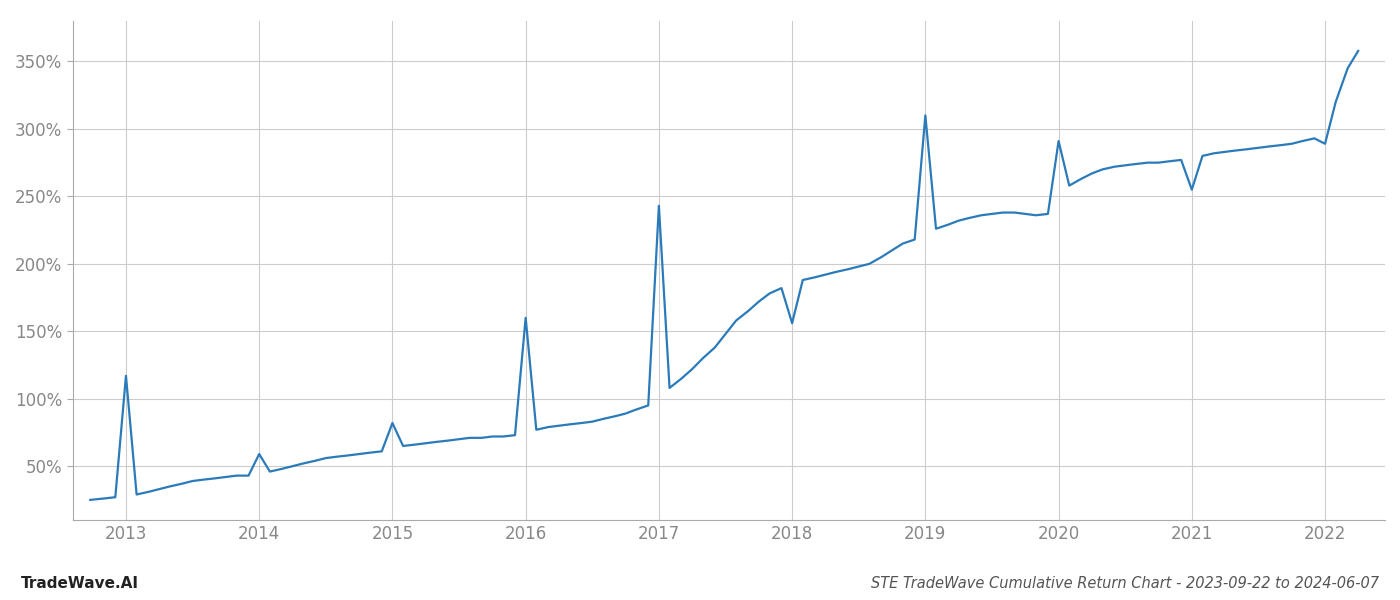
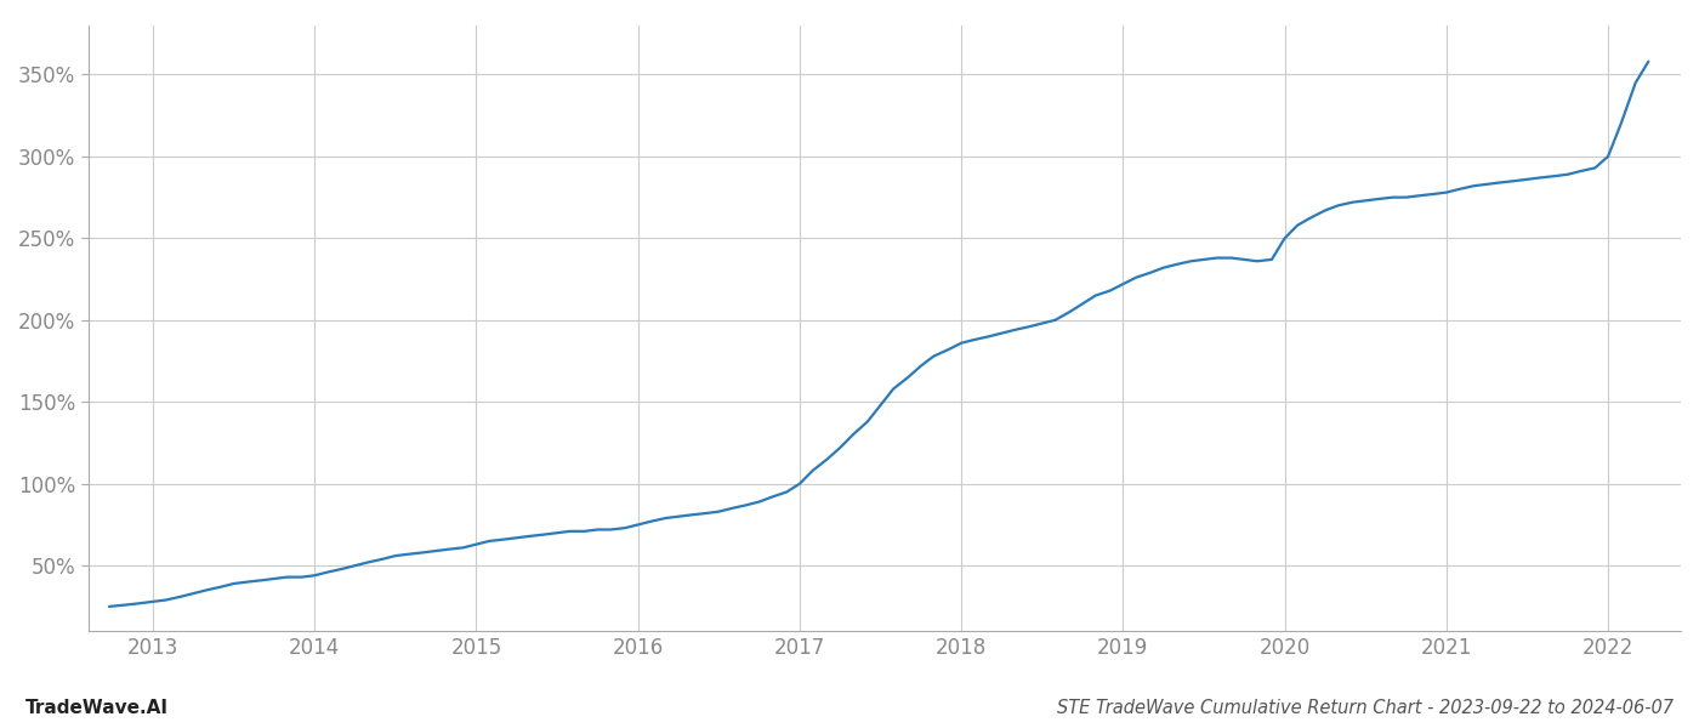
2013: 117% -> 28%
2014: 59% -> 44%
2015: 82% -> 63%
2016: 160% -> 75%
2017: 243% -> 100%
2018: 156% -> 186%
2019: 310% -> 222%
2020: 291% -> 250%
2021: 255% -> 278%
2022: 289% -> 300%
